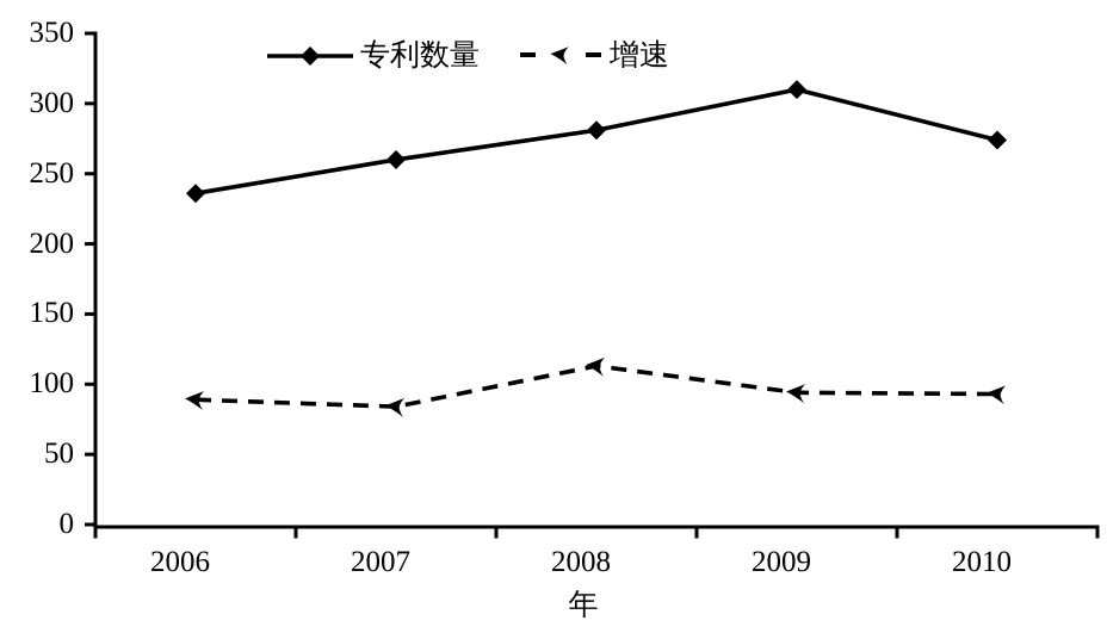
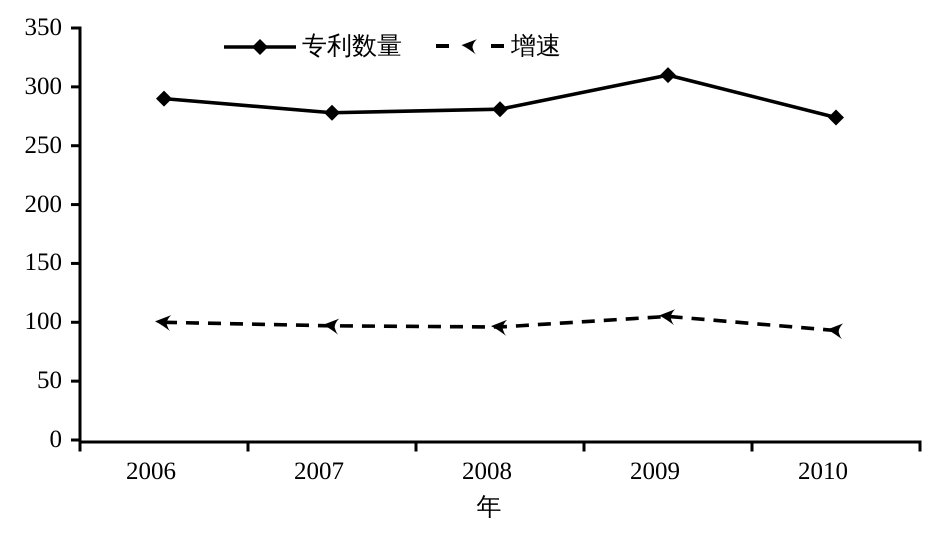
专利数量/2006: 236 -> 290
增速/2006: 89 -> 100
专利数量/2007: 260 -> 278
增速/2007: 84 -> 97
增速/2008: 113 -> 96
增速/2009: 94 -> 105
